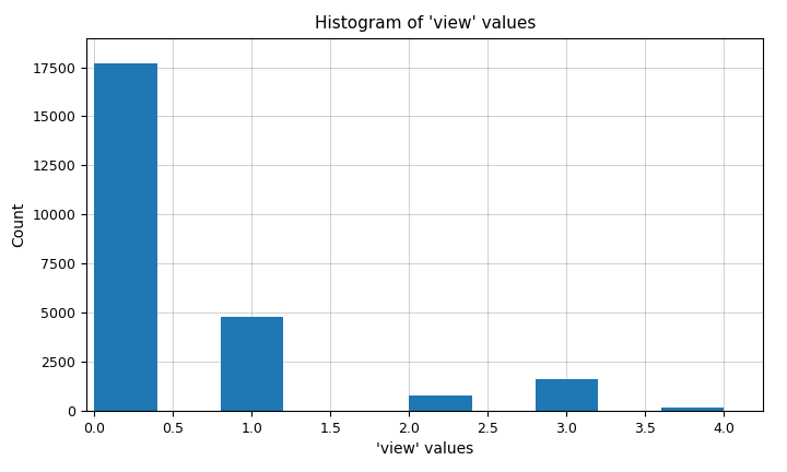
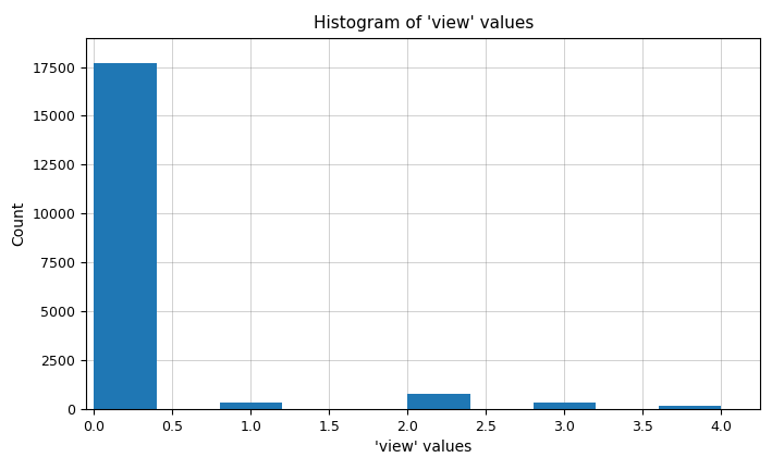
1.0: 4800 -> 300
3.0: 1600 -> 300
